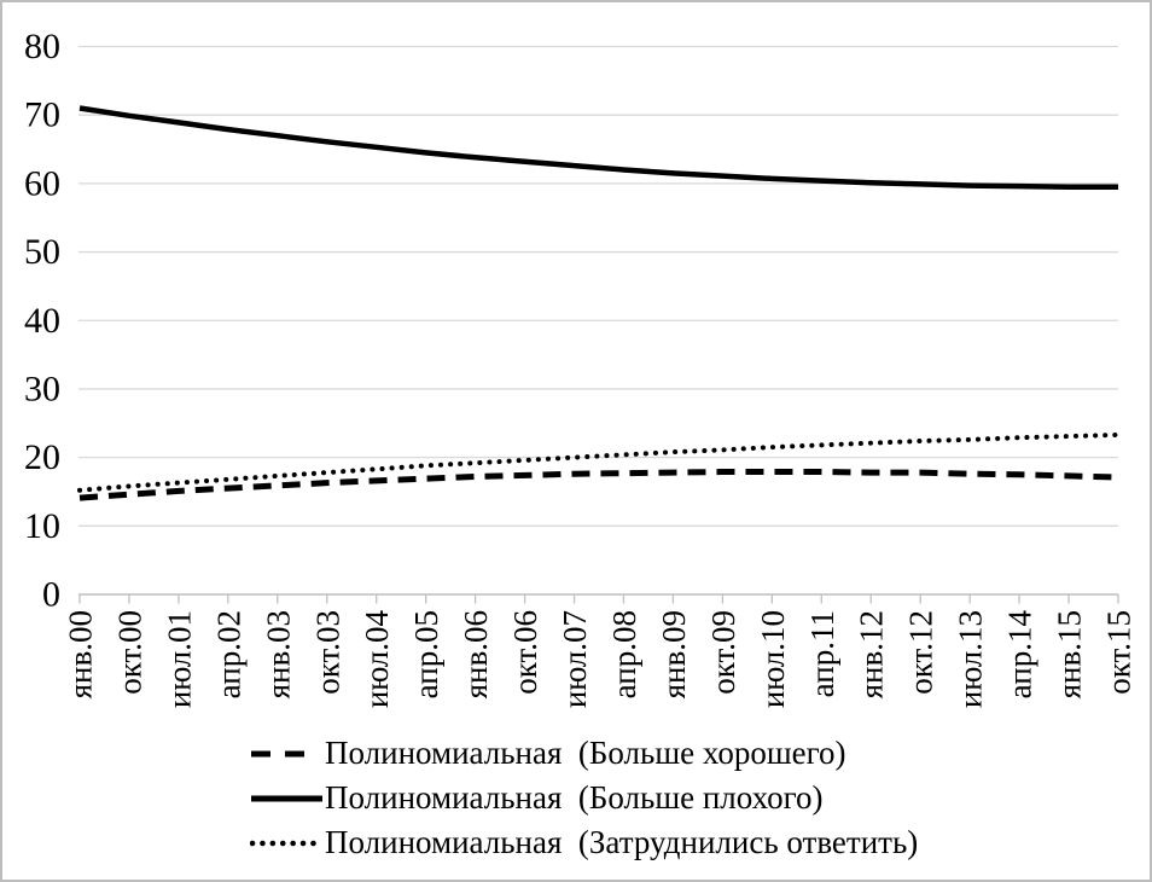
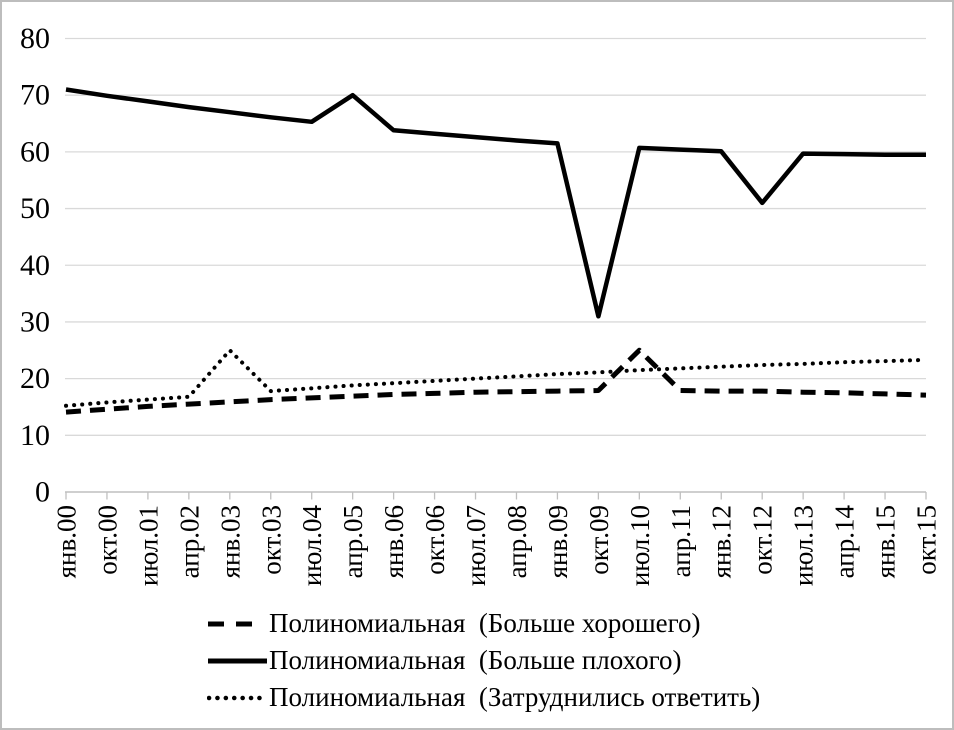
Полиномиальная (Затруднились ответить)/янв.03: 17 -> 25
Полиномиальная (Больше плохого)/апр.05: 64 -> 70
Полиномиальная (Больше плохого)/окт.09: 61 -> 31
Полиномиальная (Больше хорошего)/июл.10: 18 -> 25
Полиномиальная (Больше плохого)/окт.12: 60 -> 51
